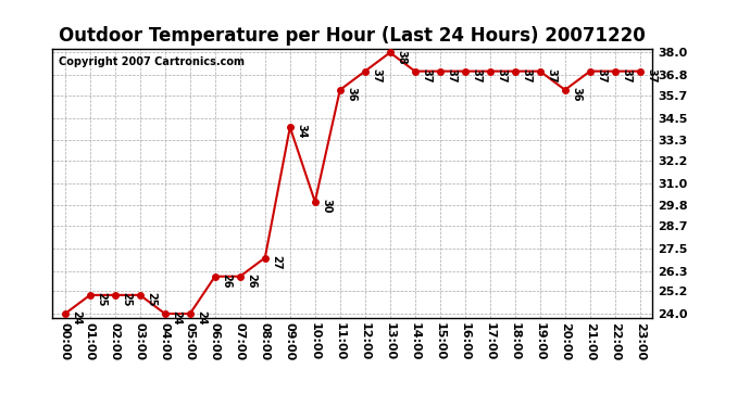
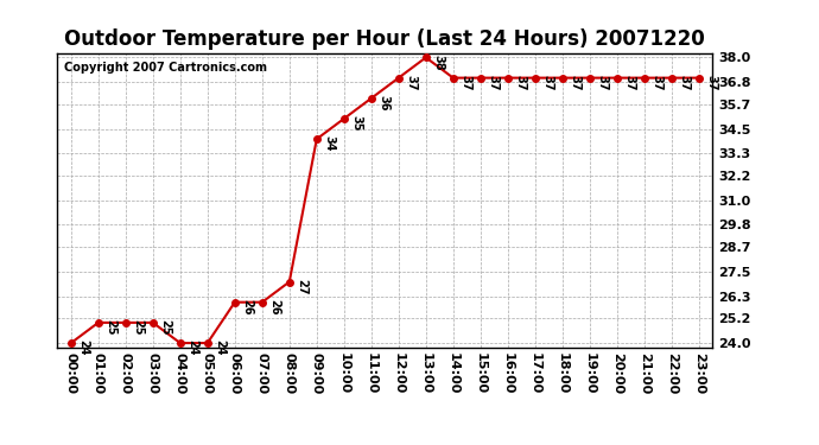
10:00: 30 -> 35
20:00: 36 -> 37
